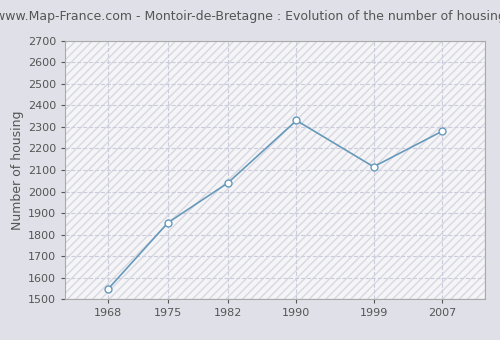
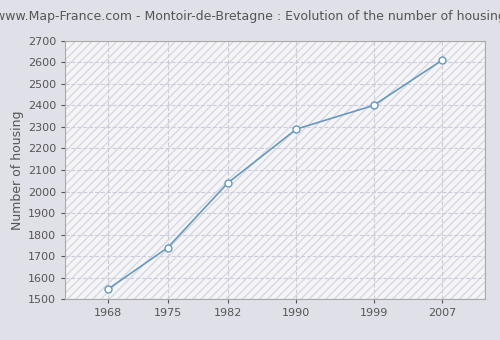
1975: 1855 -> 1740
1990: 2330 -> 2290
1999: 2115 -> 2400
2007: 2280 -> 2610
